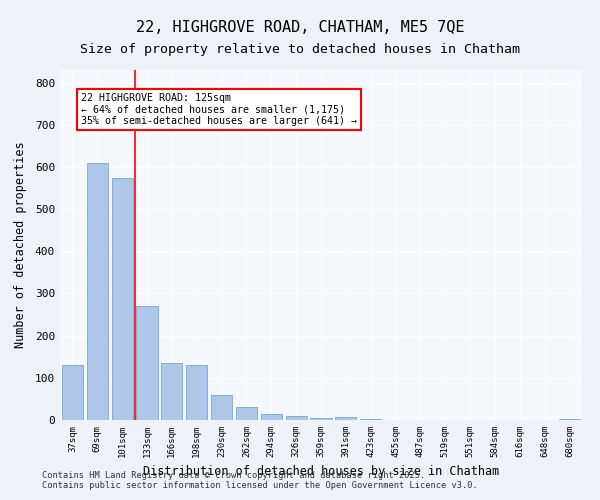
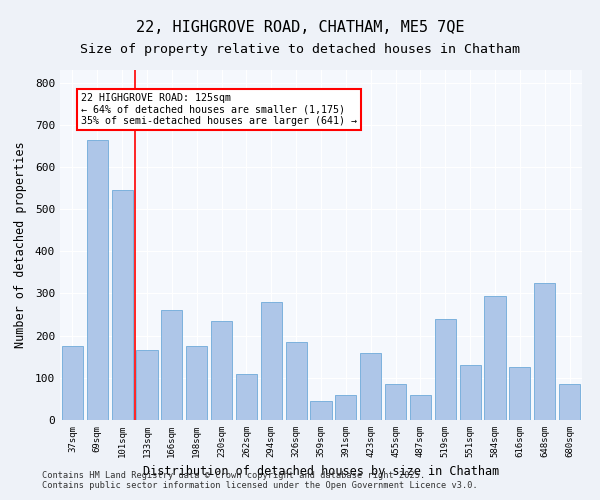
37sqm: 130 -> 175
69sqm: 610 -> 665
101sqm: 575 -> 545
133sqm: 270 -> 165
166sqm: 135 -> 260
198sqm: 130 -> 175
230sqm: 60 -> 235
262sqm: 30 -> 110
294sqm: 15 -> 280
326sqm: 10 -> 185
359sqm: 5 -> 45
391sqm: 8 -> 60
423sqm: 3 -> 160
455sqm: 1 -> 85
487sqm: 1 -> 60
519sqm: 1 -> 240
551sqm: 1 -> 130
584sqm: 1 -> 295
616sqm: 1 -> 125
648sqm: 1 -> 325
680sqm: 2 -> 85
